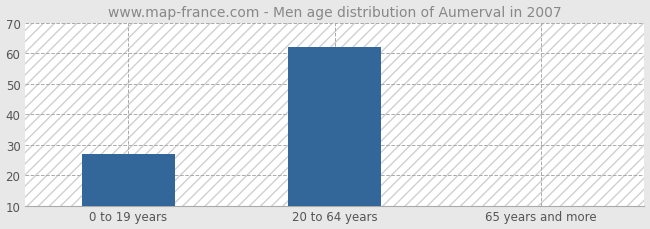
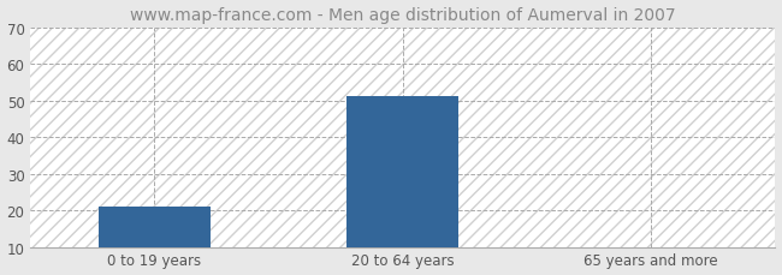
0 to 19 years: 27 -> 21
20 to 64 years: 62 -> 51
